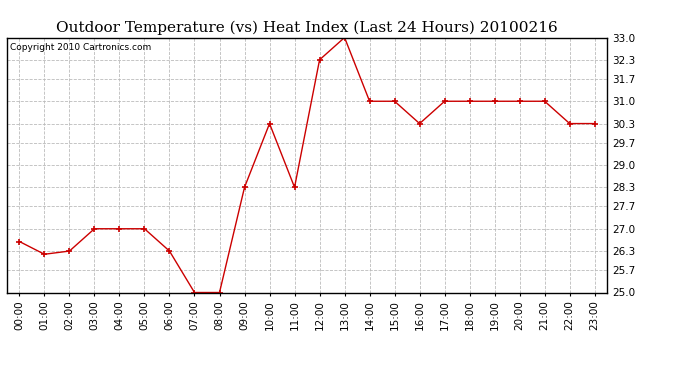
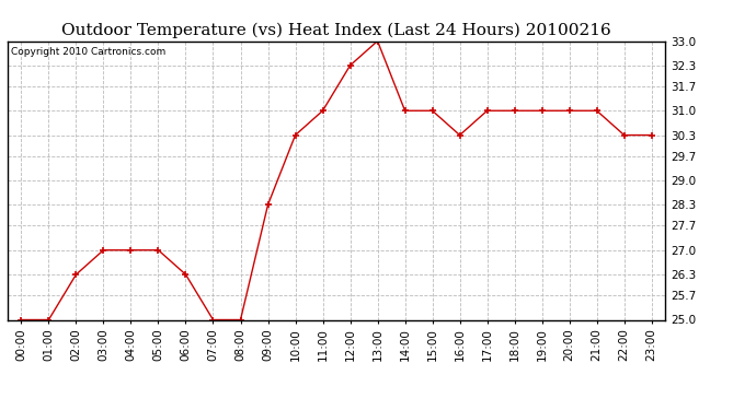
00:00: 26.6 -> 25.0
01:00: 26.2 -> 25.0
11:00: 28.3 -> 31.0
